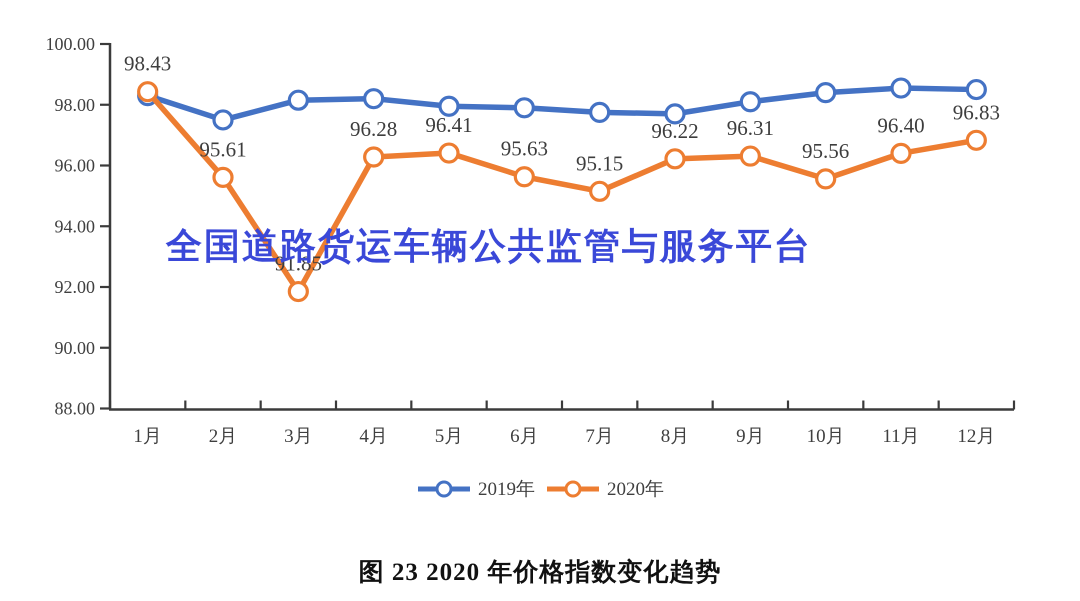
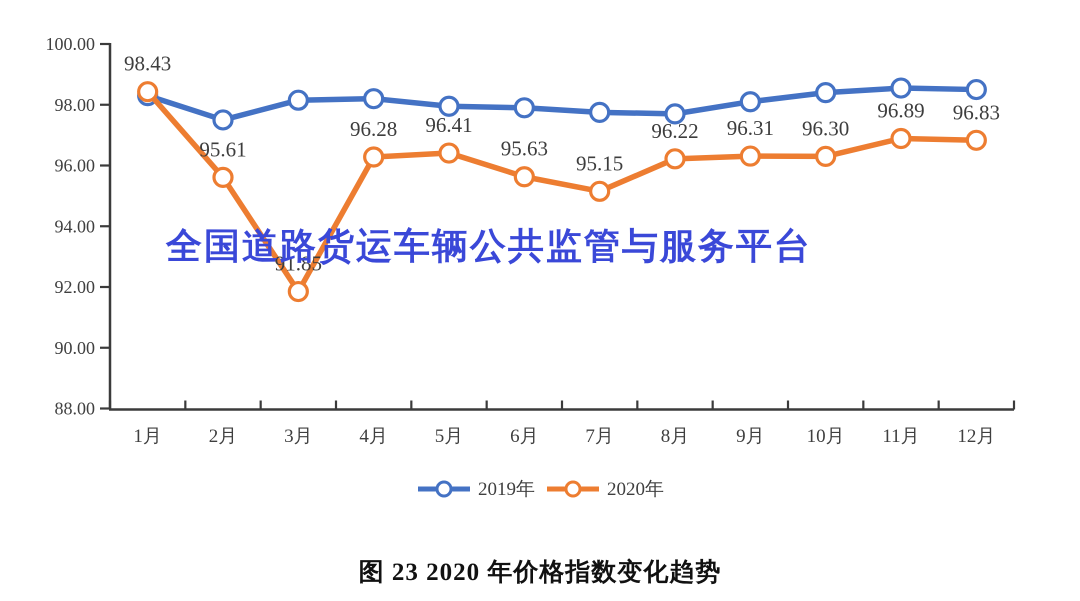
2020年/10月: 95.56 -> 96.30
2020年/11月: 96.40 -> 96.89
